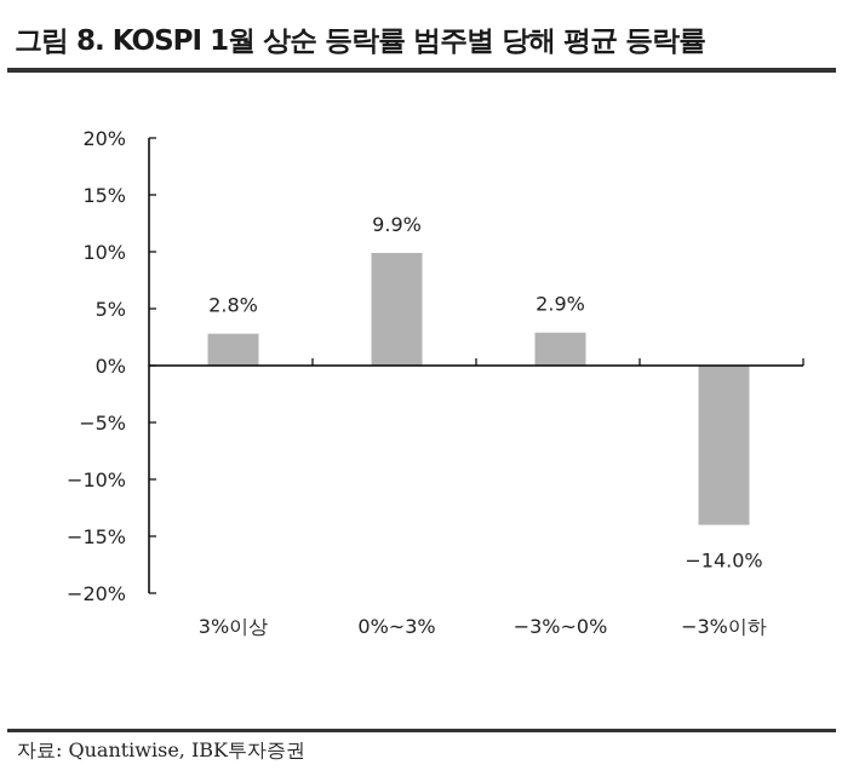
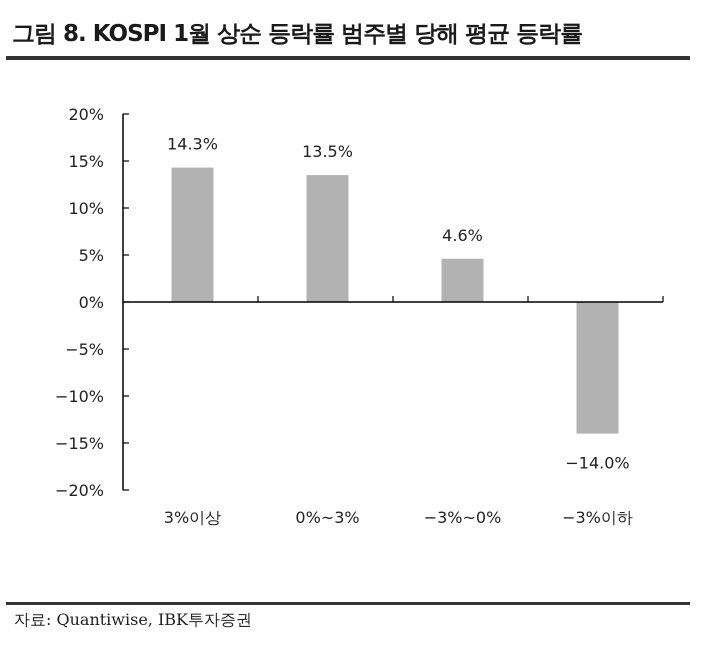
3%이상: 2.8% -> 14.3%
0%~3%: 9.9% -> 13.5%
−3%~0%: 2.9% -> 4.6%
